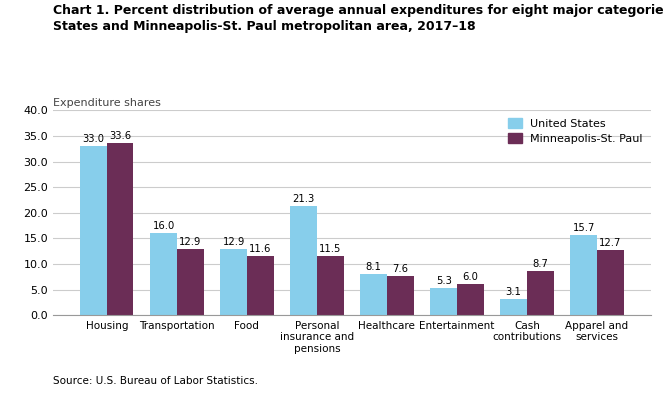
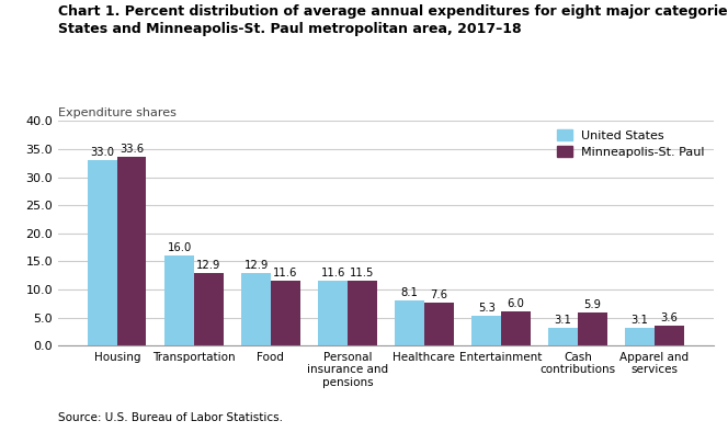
United States/Personal insurance and pensions: 21.3 -> 11.6
Minneapolis-St. Paul/Cash contributions: 8.7 -> 5.9
United States/Apparel and services: 15.7 -> 3.1
Minneapolis-St. Paul/Apparel and services: 12.7 -> 3.6
